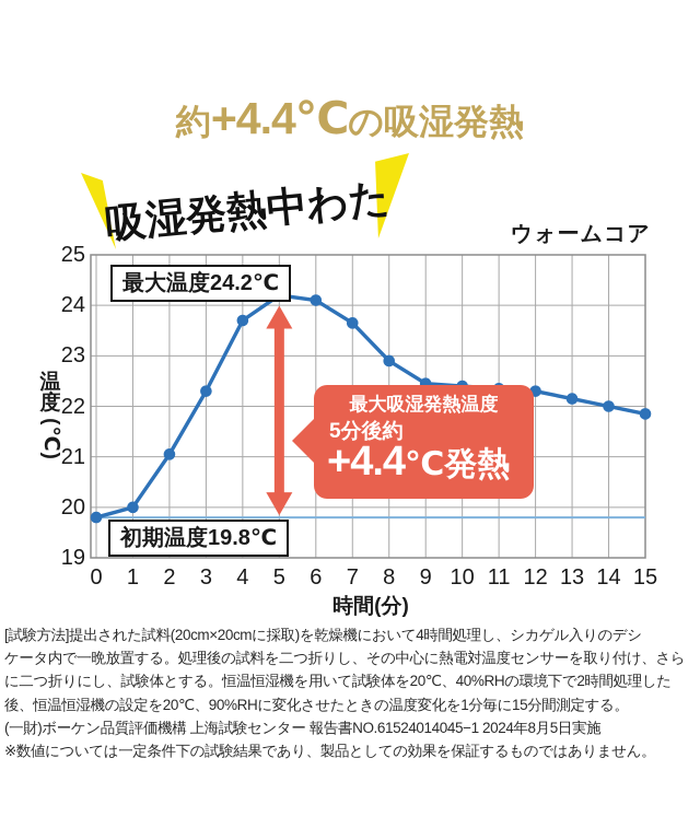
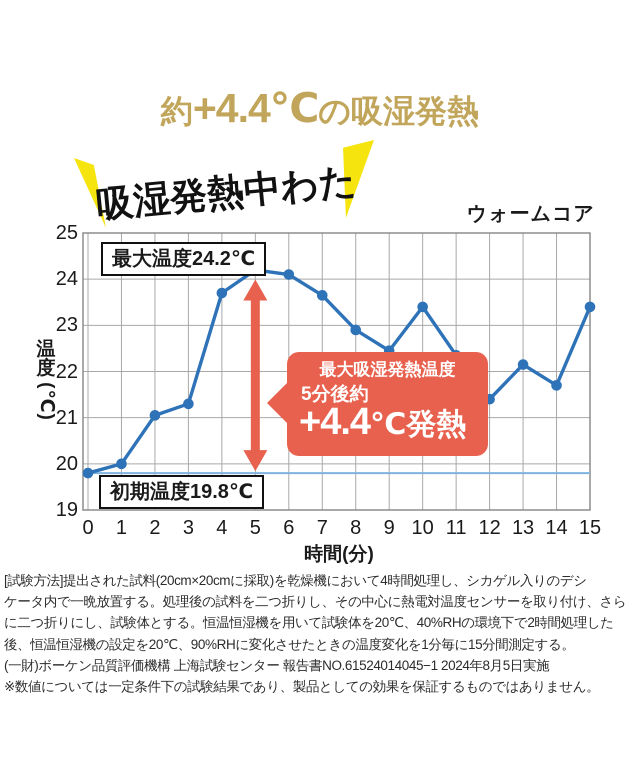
3: 22.3 -> 21.3
10: 22.4 -> 23.4
12: 22.3 -> 21.4
14: 22.0 -> 21.7
15: 21.9 -> 23.4
